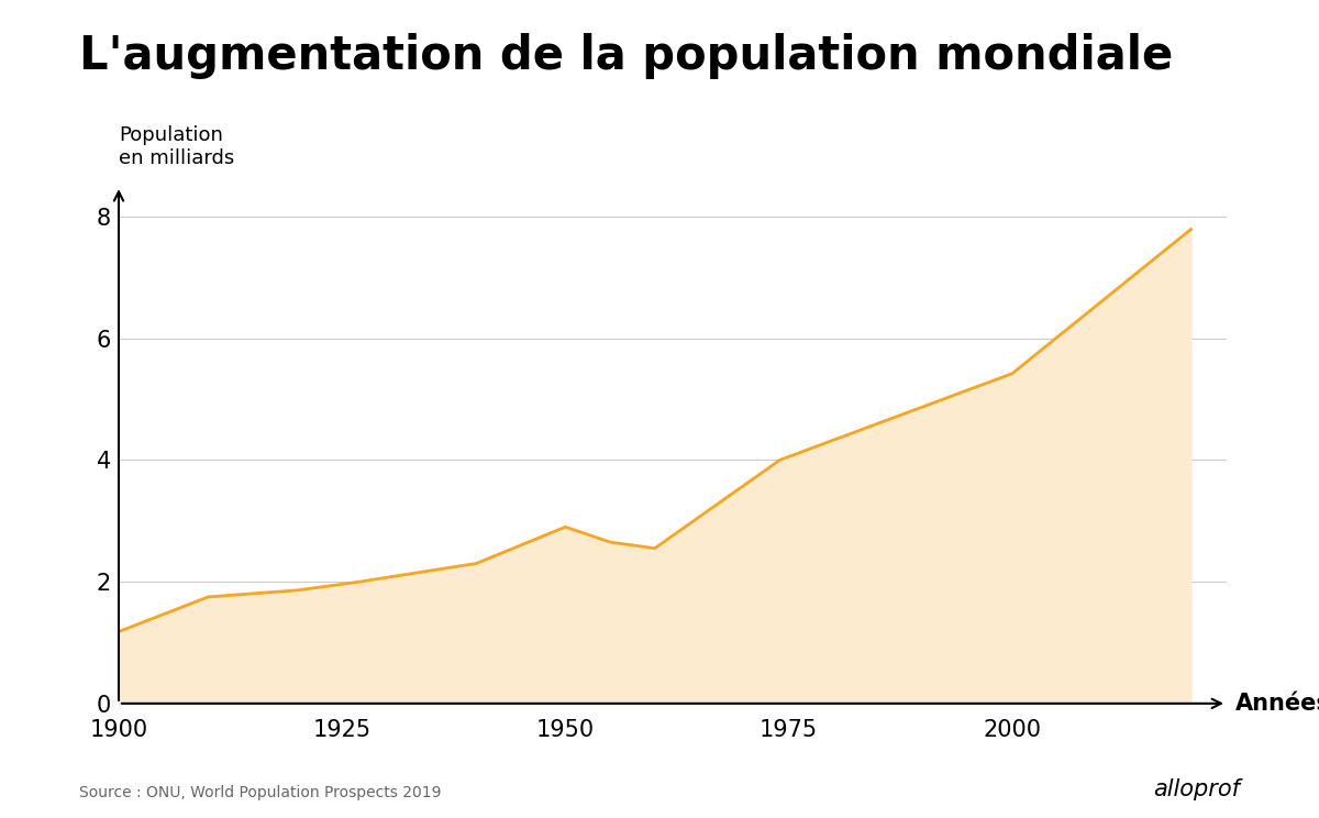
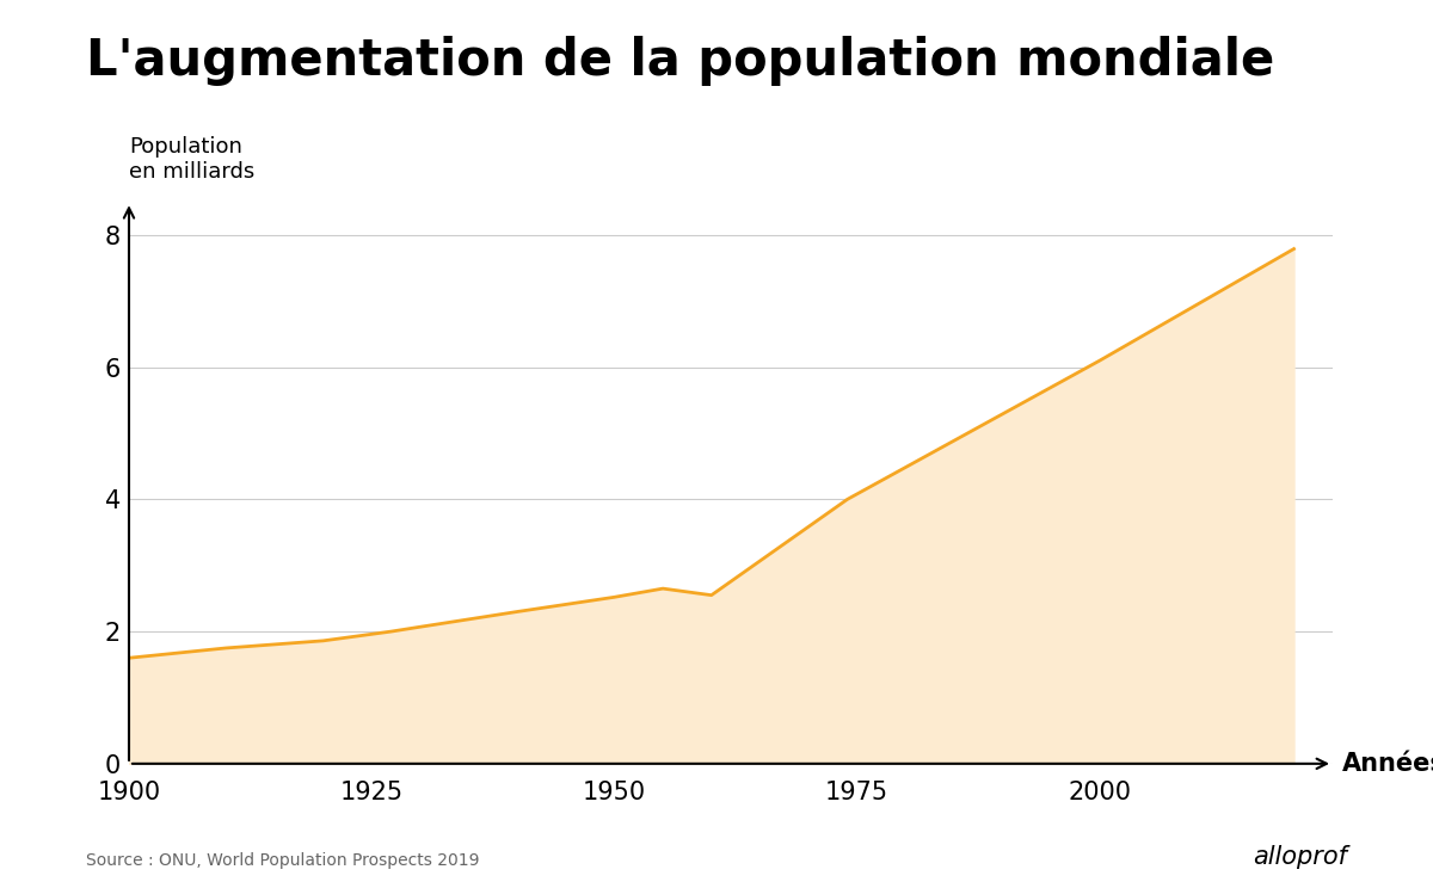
1900: 1.18 -> 1.60
1950: 2.90 -> 2.52
2000: 5.42 -> 6.10
